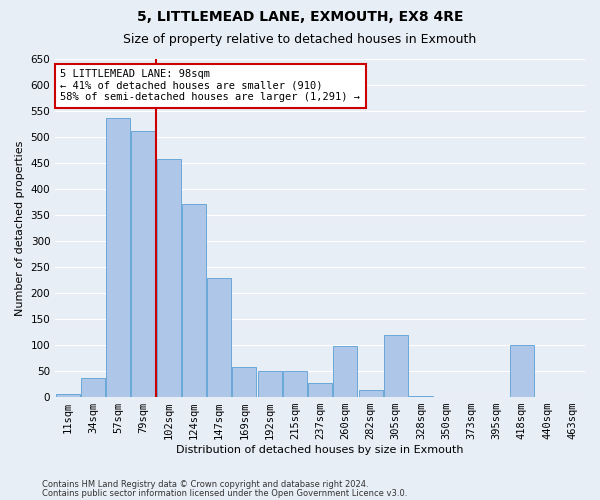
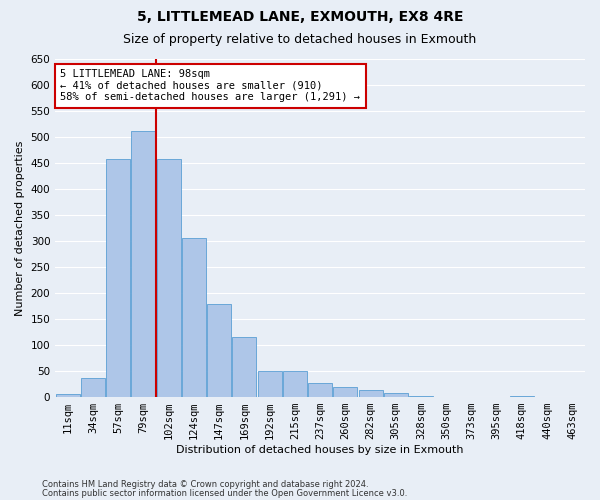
57sqm: 536 -> 457
124sqm: 372 -> 305
147sqm: 228 -> 179
169sqm: 58 -> 116
260sqm: 98 -> 20
305sqm: 120 -> 8
418sqm: 100 -> 3
